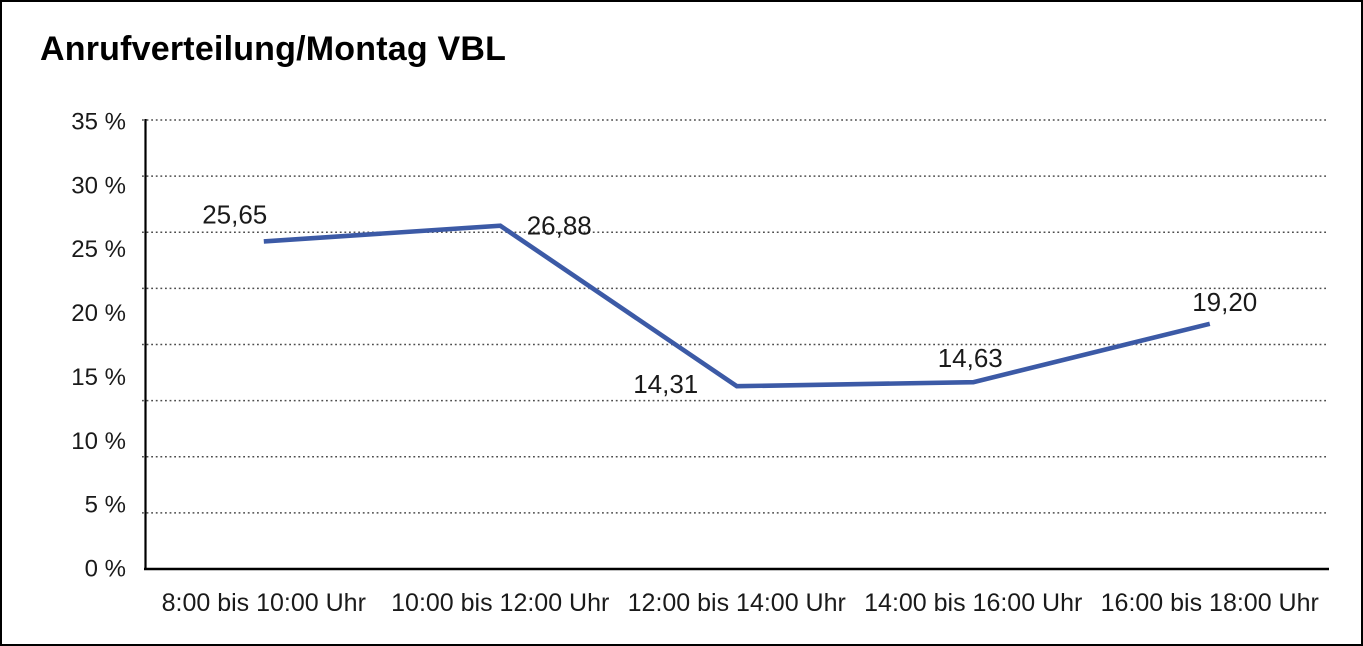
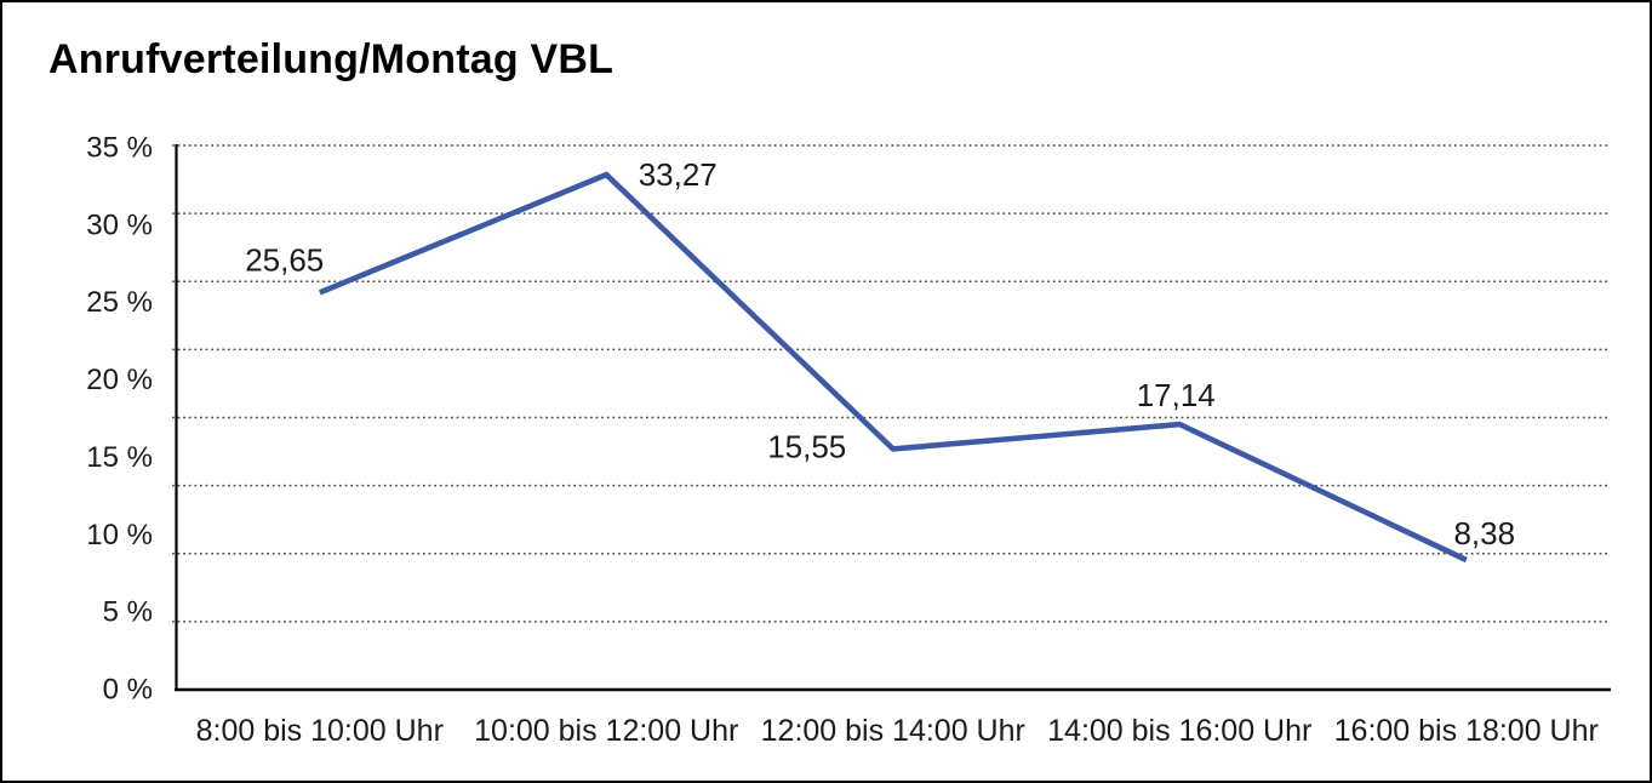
10:00 bis 12:00 Uhr: 26,88 -> 33,27
12:00 bis 14:00 Uhr: 14,31 -> 15,55
14:00 bis 16:00 Uhr: 14,63 -> 17,14
16:00 bis 18:00 Uhr: 19,20 -> 8,38
